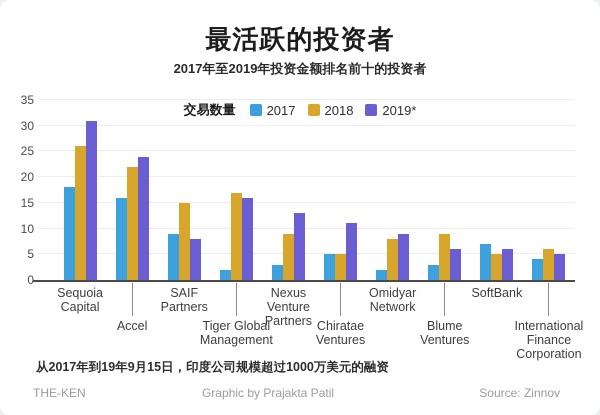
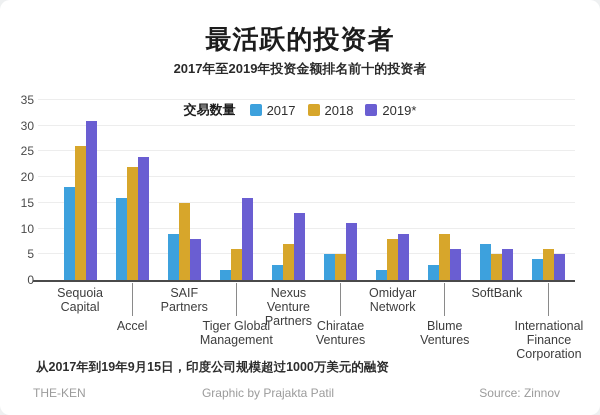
2018/Tiger Global Management: 17 -> 6
2018/Nexus Venture Partners: 9 -> 7
